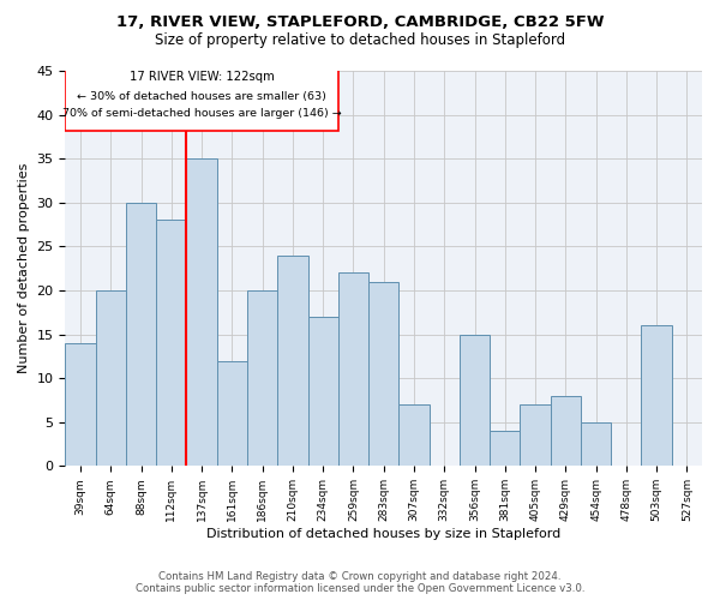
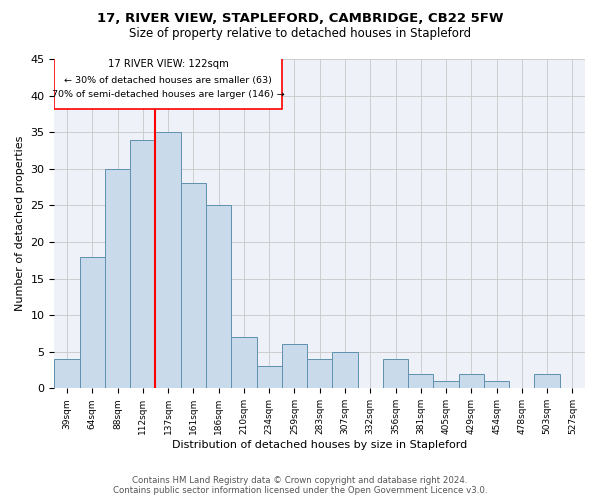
39sqm: 14 -> 4
64sqm: 20 -> 18
112sqm: 28 -> 34
161sqm: 12 -> 28
186sqm: 20 -> 25
210sqm: 24 -> 7
234sqm: 17 -> 3
259sqm: 22 -> 6
283sqm: 21 -> 4
307sqm: 7 -> 5
356sqm: 15 -> 4
381sqm: 4 -> 2
405sqm: 7 -> 1
429sqm: 8 -> 2
454sqm: 5 -> 1
503sqm: 16 -> 2
